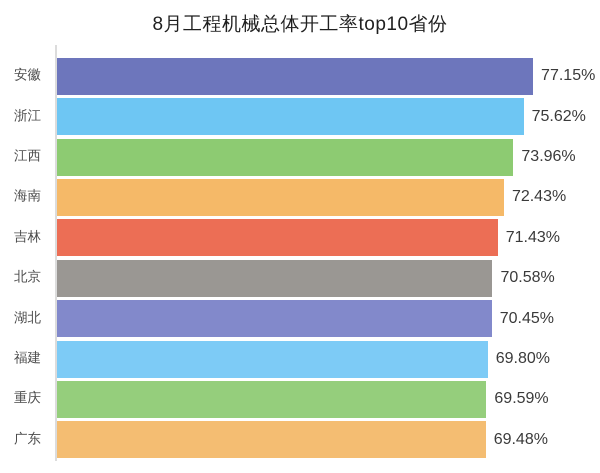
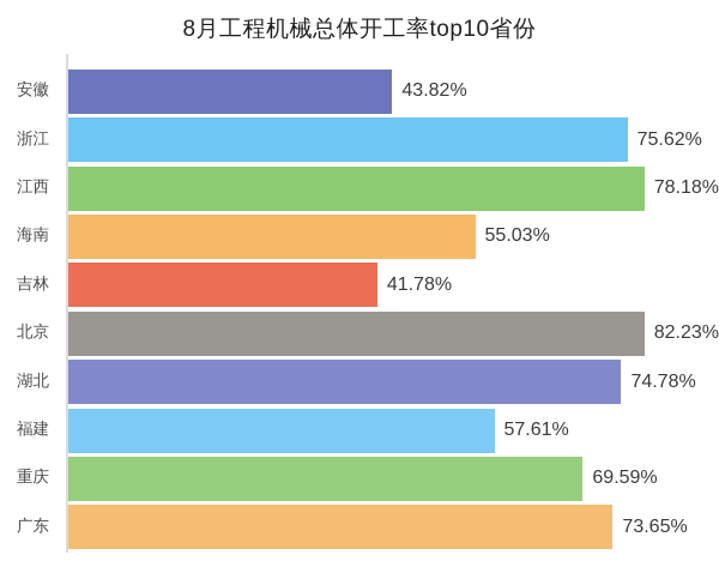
安徽: 77.15% -> 43.82%
江西: 73.96% -> 78.18%
海南: 72.43% -> 55.03%
吉林: 71.43% -> 41.78%
北京: 70.58% -> 82.23%
湖北: 70.45% -> 74.78%
福建: 69.80% -> 57.61%
广东: 69.48% -> 73.65%
